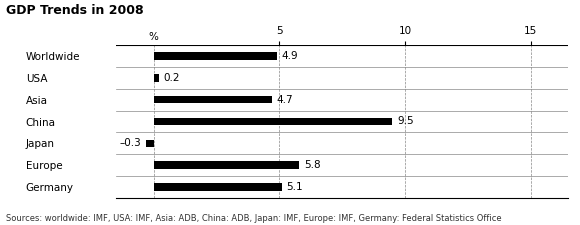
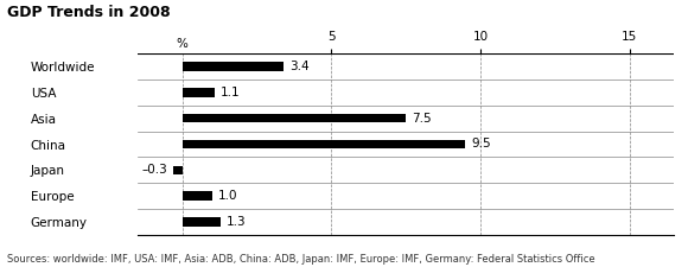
Worldwide: 4.9 -> 3.4
USA: 0.2 -> 1.1
Asia: 4.7 -> 7.5
Europe: 5.8 -> 1.0
Germany: 5.1 -> 1.3
